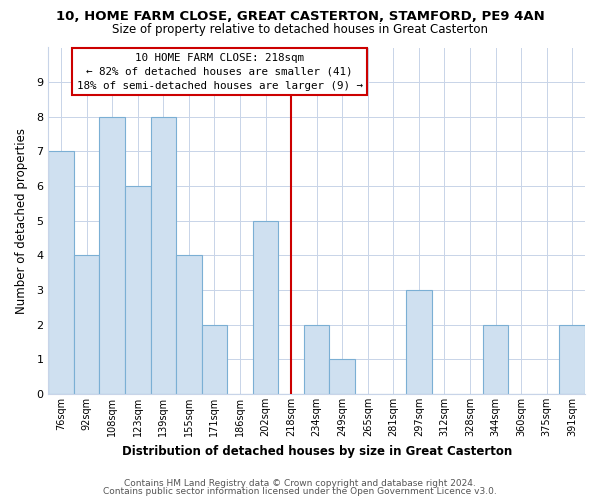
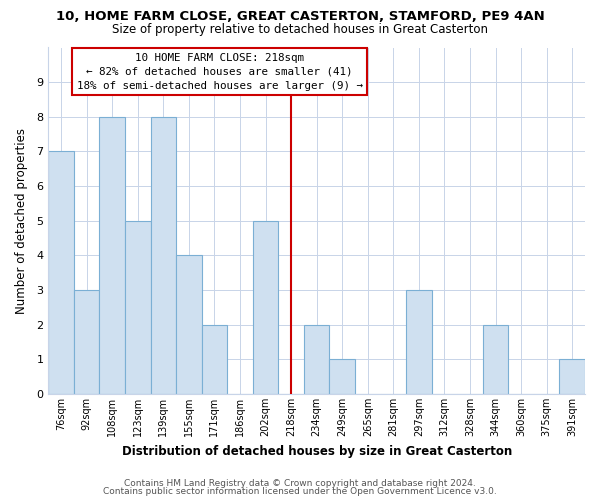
92sqm: 4 -> 3
123sqm: 6 -> 5
391sqm: 2 -> 1
